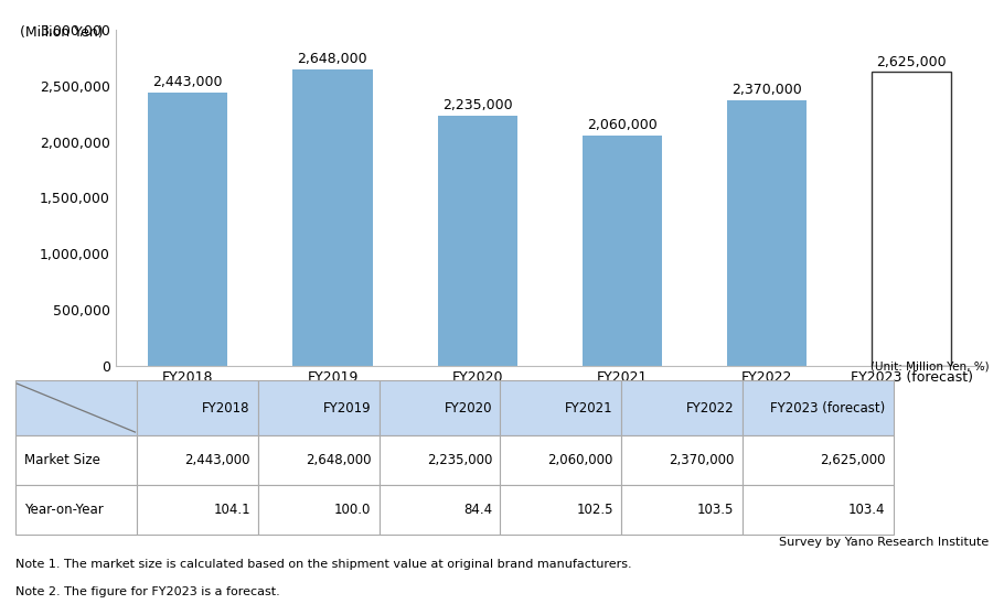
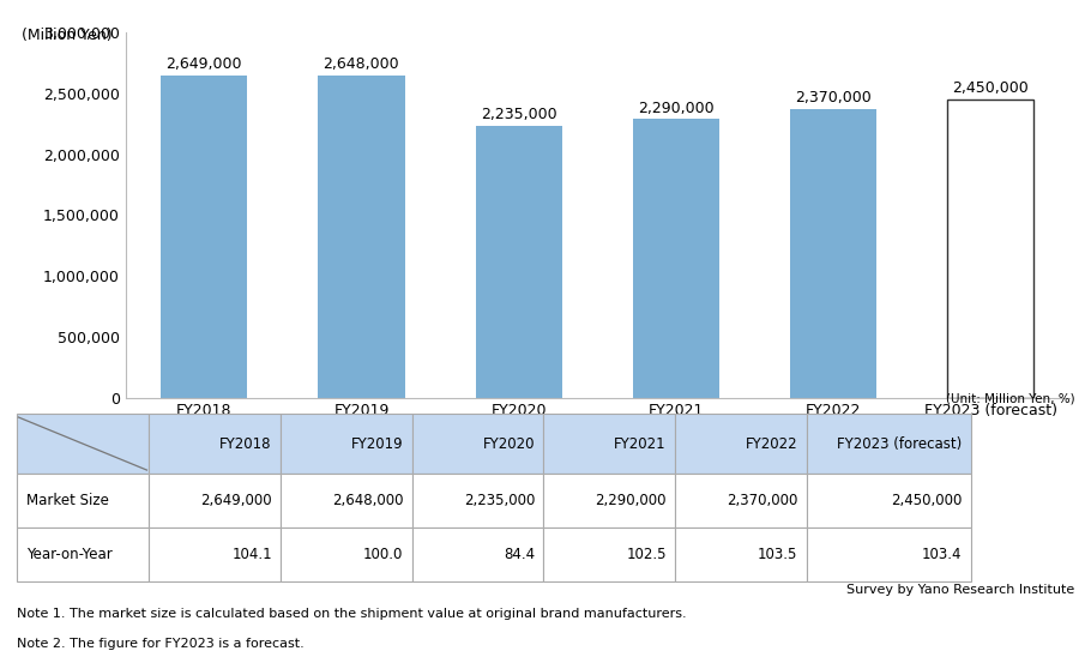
FY2018: 2,443,000 -> 2,649,000
FY2021: 2,060,000 -> 2,290,000
FY2023 (forecast): 2,625,000 -> 2,450,000
